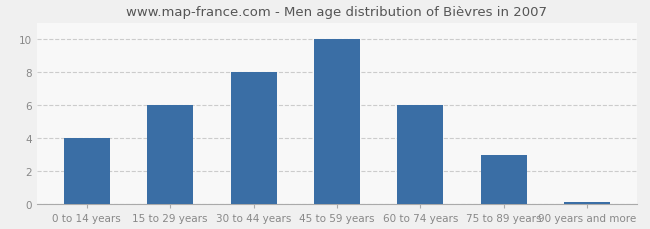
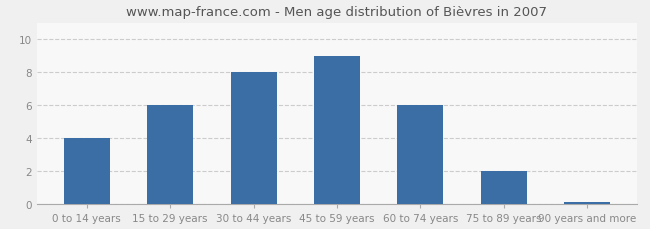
45 to 59 years: 10.0 -> 9.0
75 to 89 years: 3.0 -> 2.0
